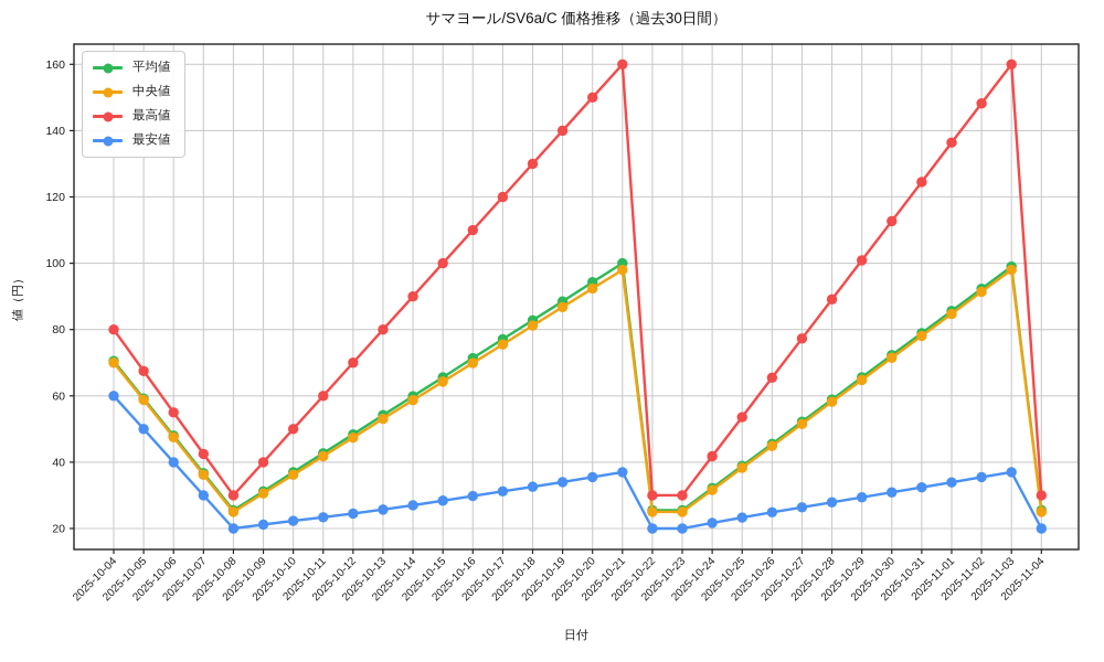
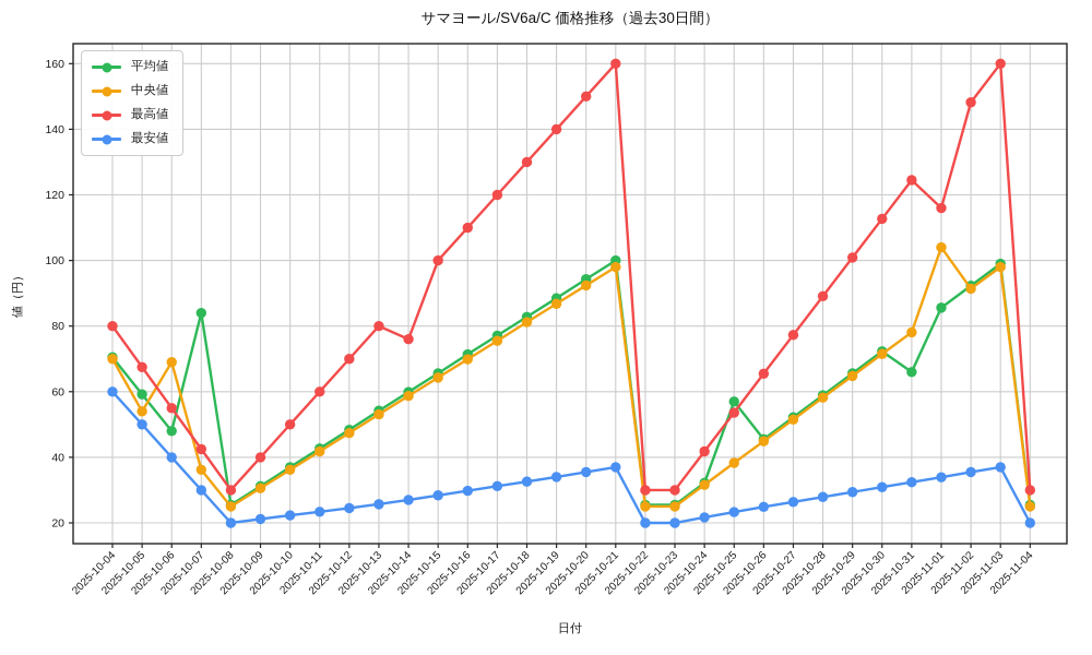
中央値/2025-10-05: 59 -> 54
中央値/2025-10-06: 48 -> 69
平均値/2025-10-07: 37 -> 84
最高値/2025-10-14: 90 -> 76
平均値/2025-10-25: 39 -> 57
平均値/2025-10-31: 79 -> 66
中央値/2025-11-01: 85 -> 104
最高値/2025-11-01: 136 -> 116
